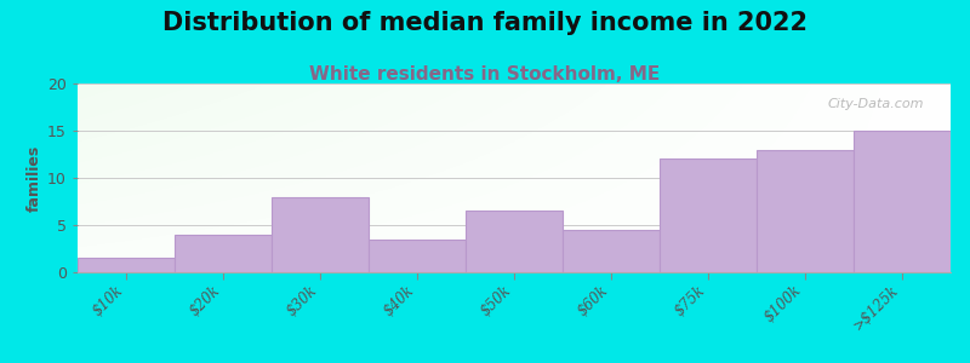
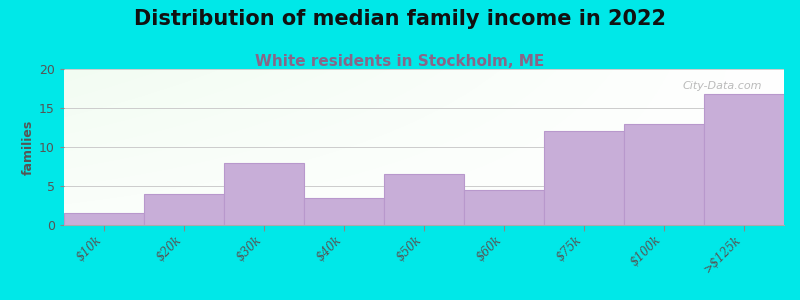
>$125k: 15.0 -> 16.8
